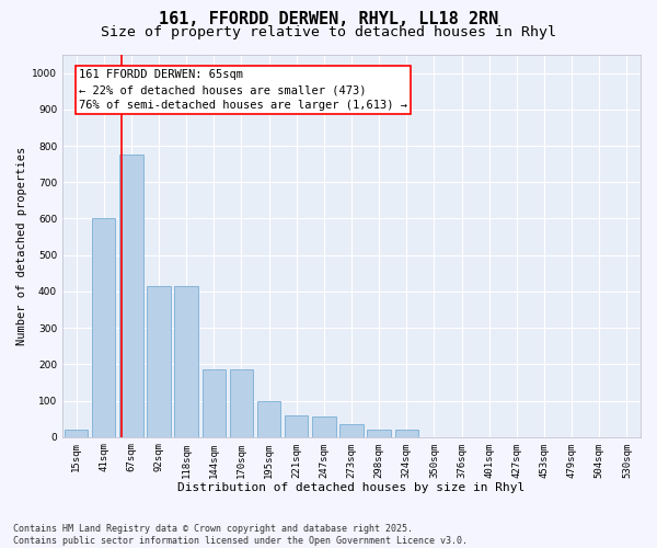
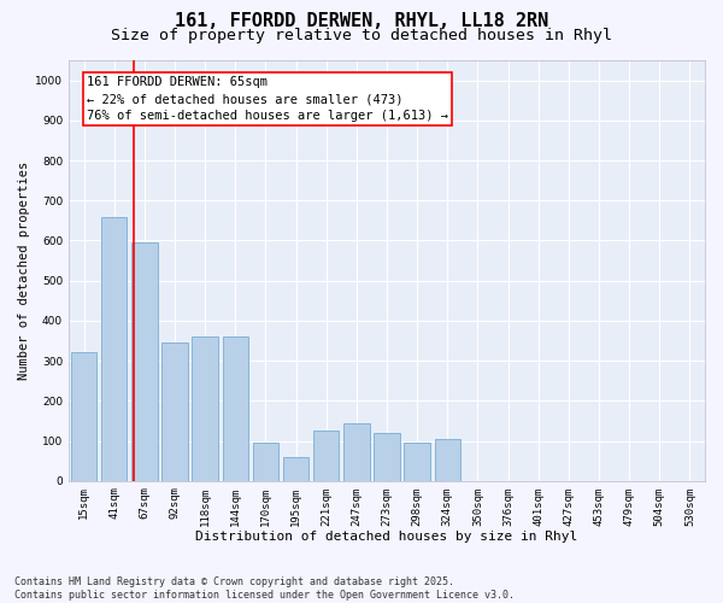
15sqm: 20 -> 320
41sqm: 600 -> 660
67sqm: 775 -> 595
92sqm: 415 -> 345
118sqm: 415 -> 360
144sqm: 185 -> 360
170sqm: 185 -> 95
195sqm: 100 -> 60
221sqm: 60 -> 125
247sqm: 55 -> 145
273sqm: 35 -> 120
298sqm: 20 -> 95
324sqm: 20 -> 105
